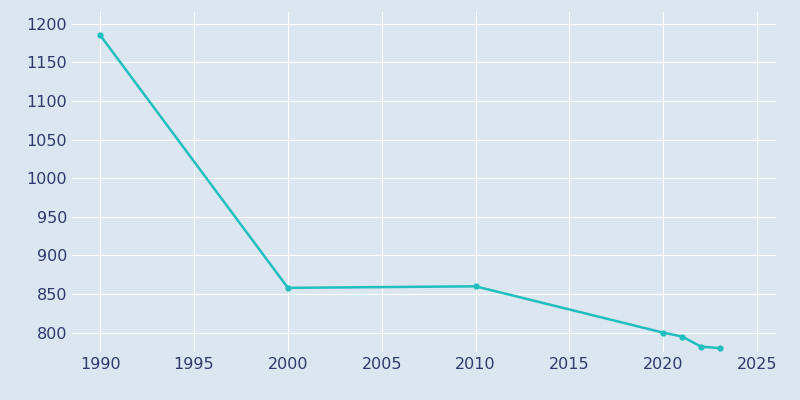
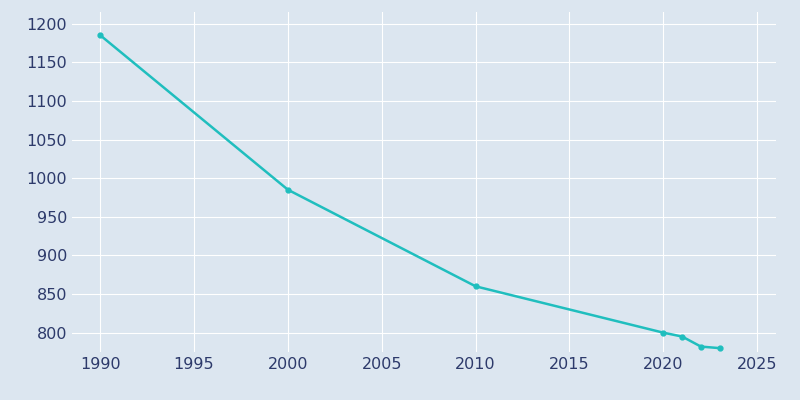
2000: 858 -> 985
